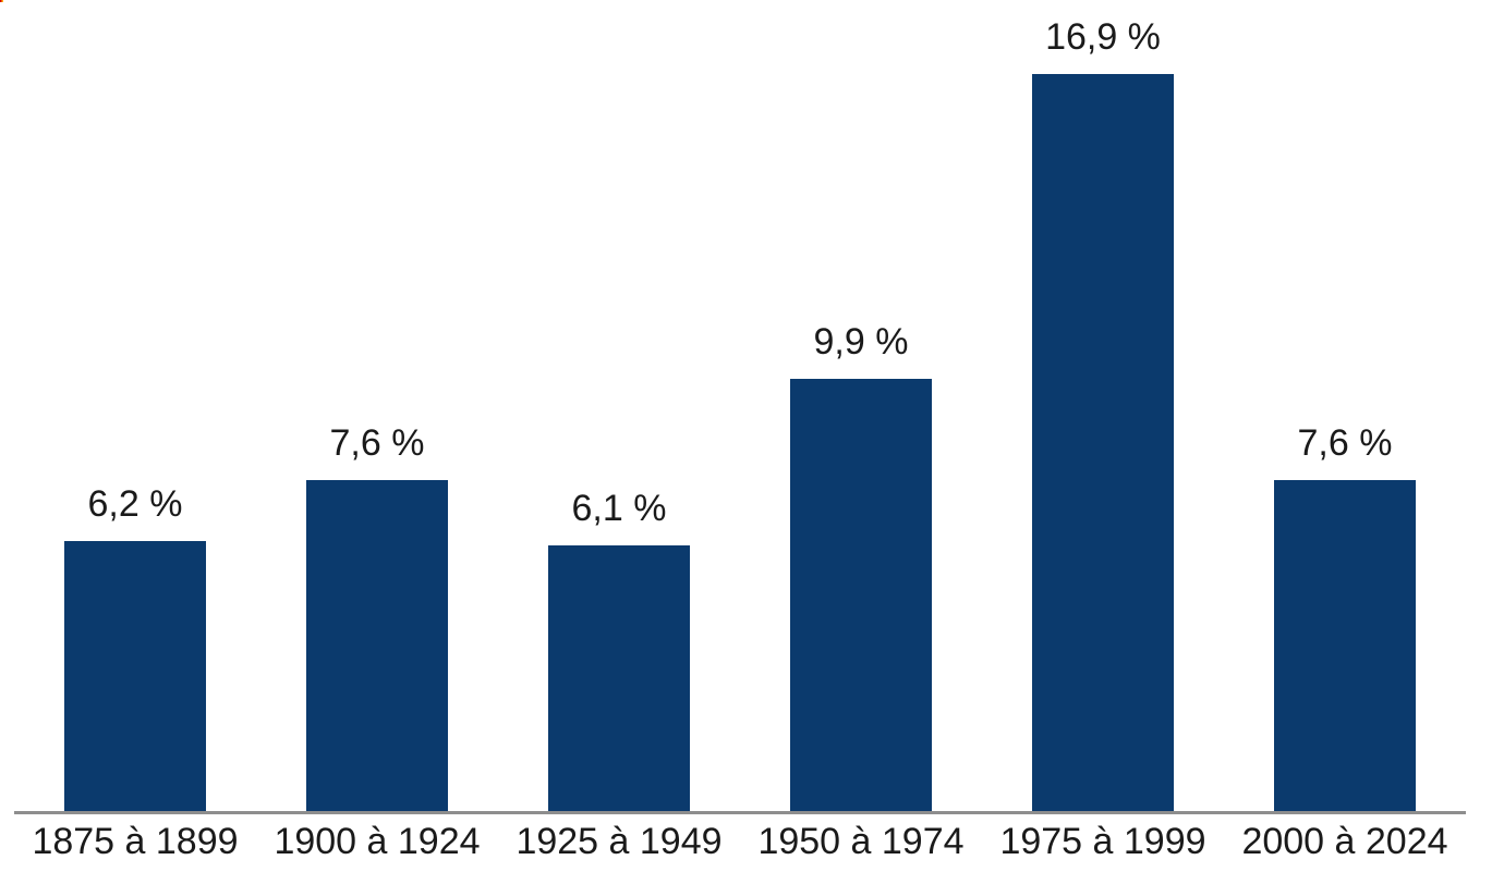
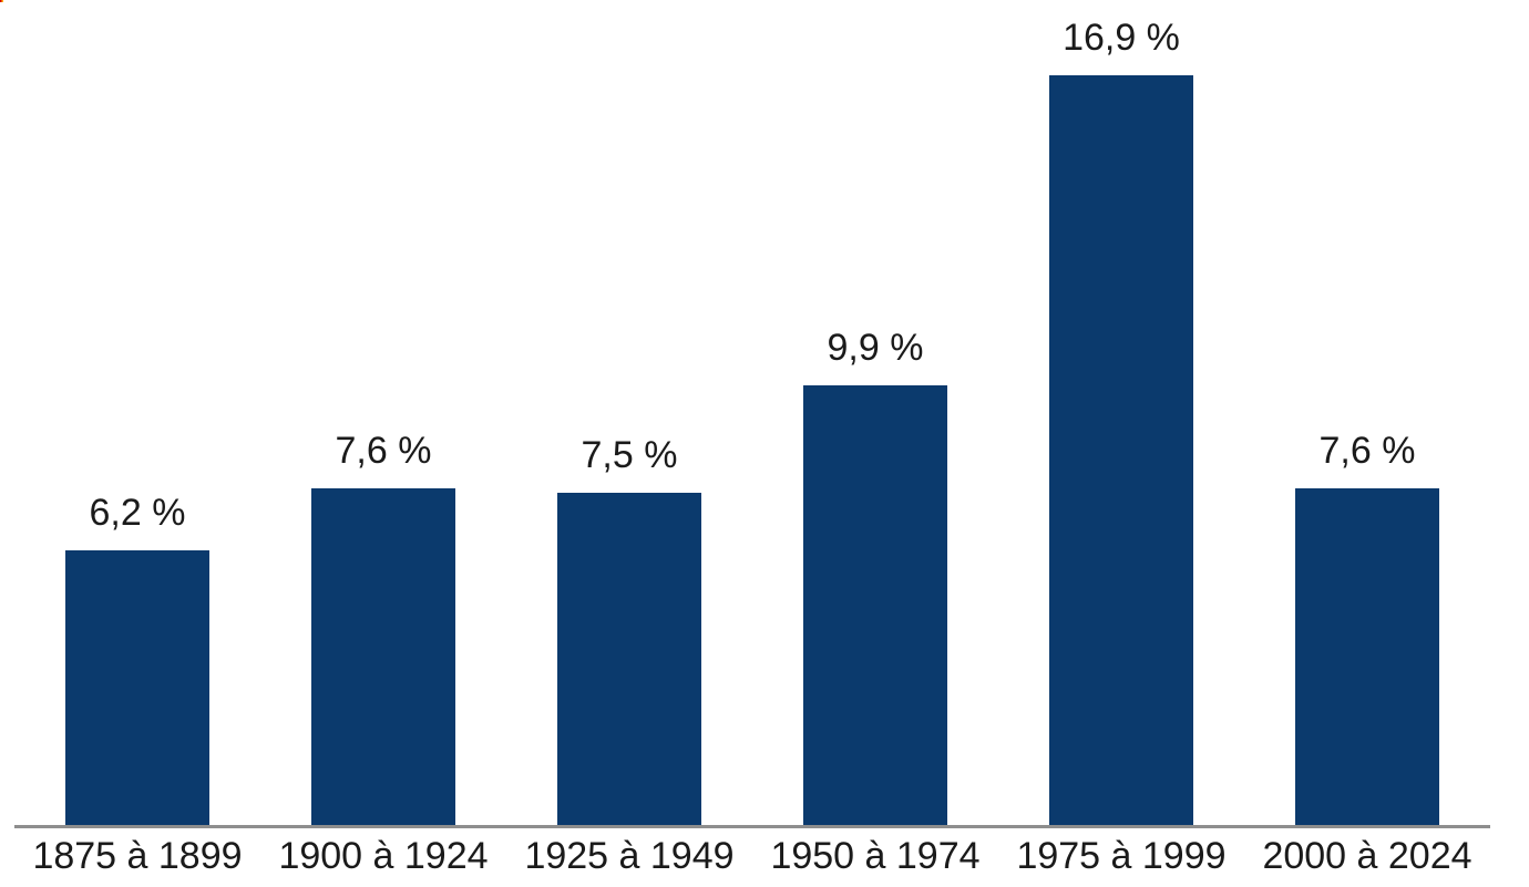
1925 à 1949: 6,1 -> 7,5
